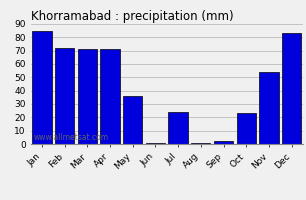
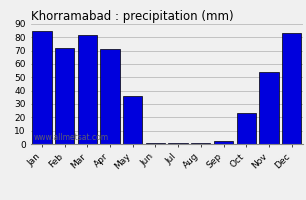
Mar: 71 -> 82
Jul: 24 -> 1
